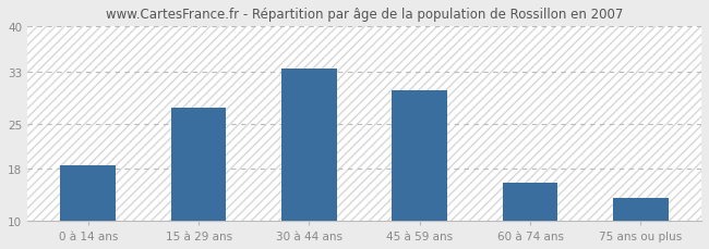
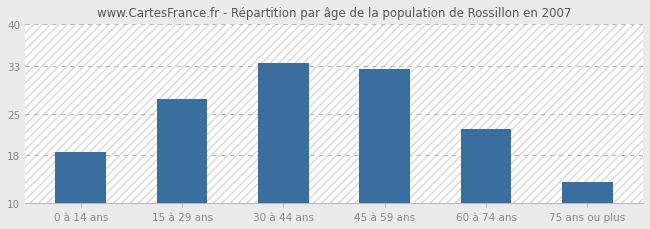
45 à 59 ans: 30.2 -> 32.5
60 à 74 ans: 15.8 -> 22.5
